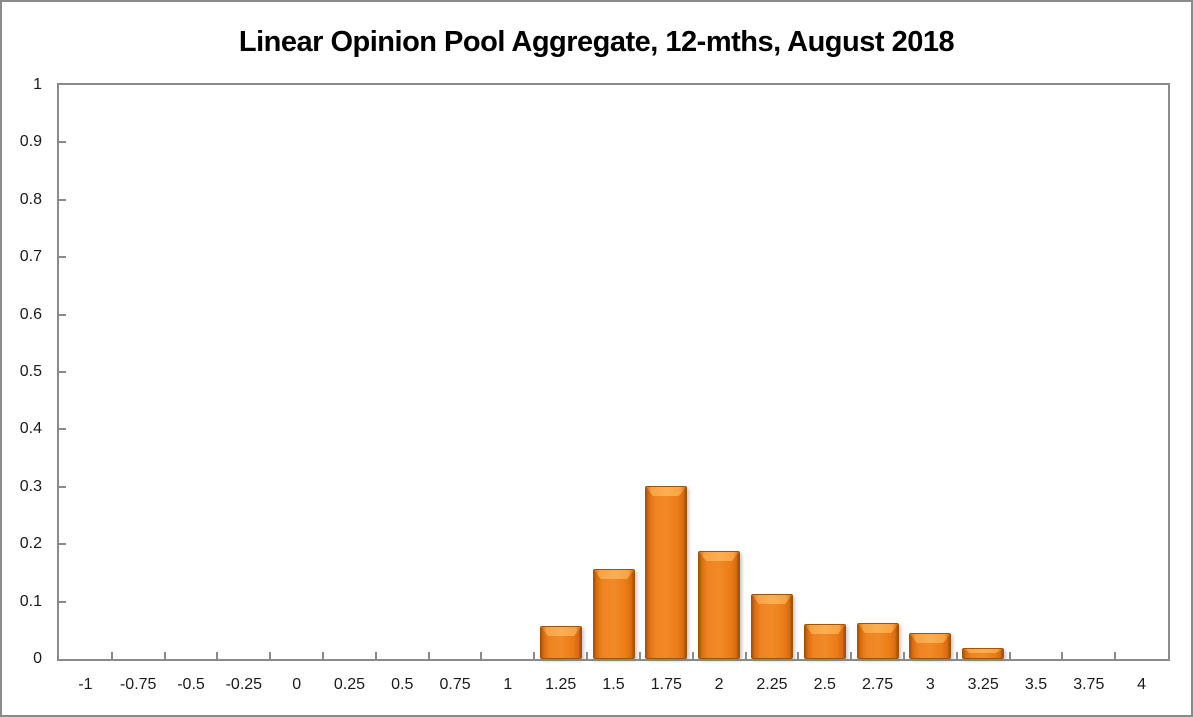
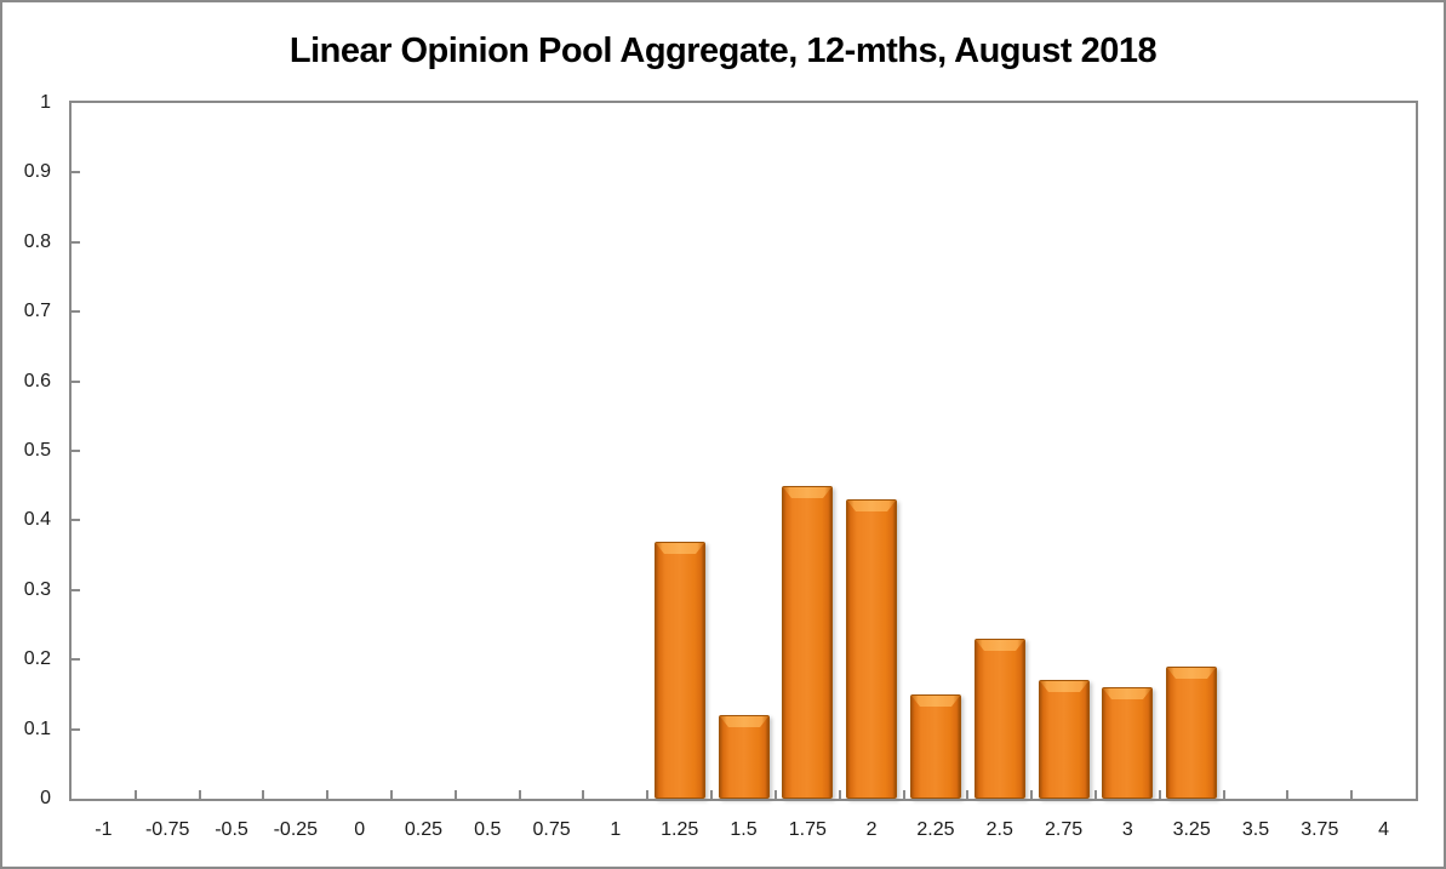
1.25: 0.06 -> 0.37
1.5: 0.16 -> 0.12
1.75: 0.30 -> 0.45
2: 0.19 -> 0.43
2.25: 0.11 -> 0.15
2.5: 0.06 -> 0.23
2.75: 0.06 -> 0.17
3: 0.04 -> 0.16
3.25: 0.02 -> 0.19
